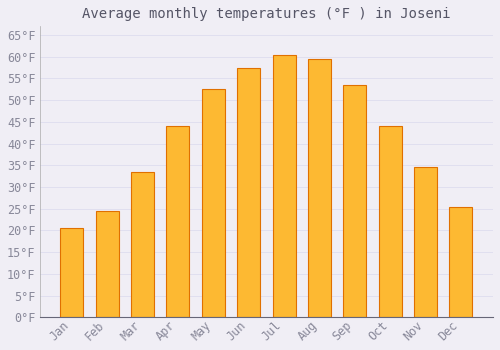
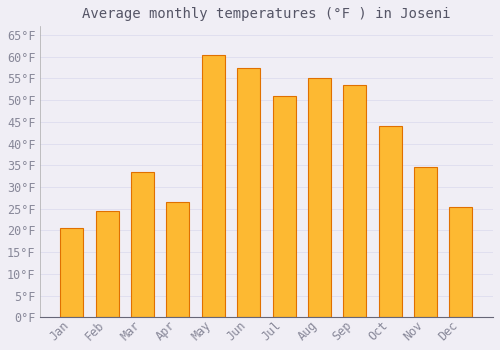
Apr: 44.0°F -> 26.5°F
May: 52.5°F -> 60.5°F
Jul: 60.5°F -> 51.0°F
Aug: 59.5°F -> 55.0°F
